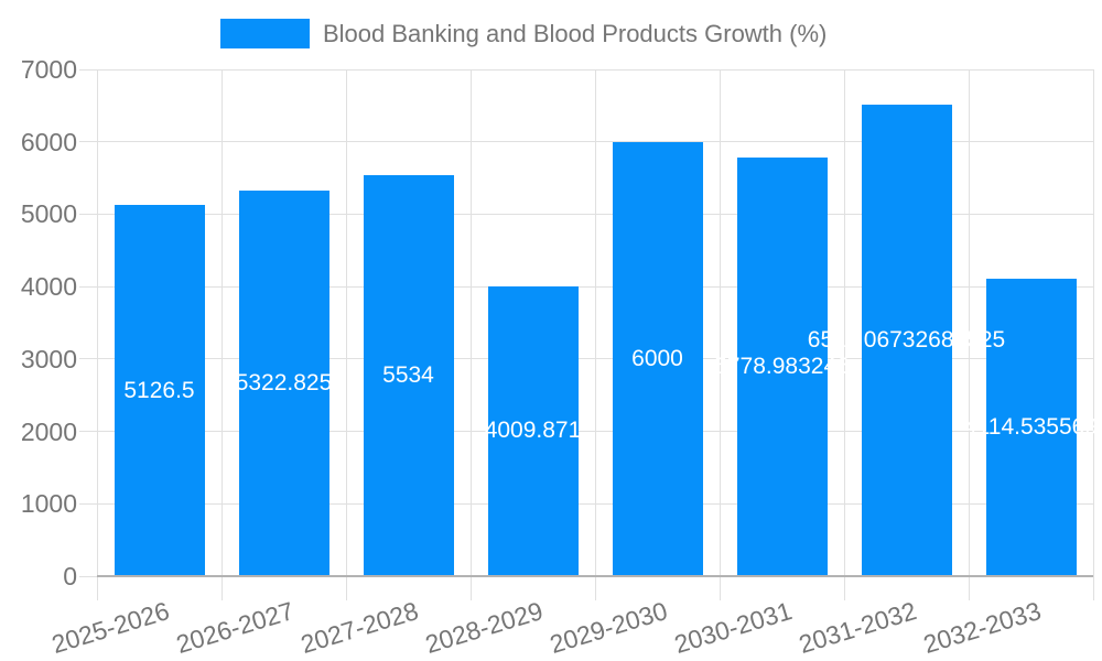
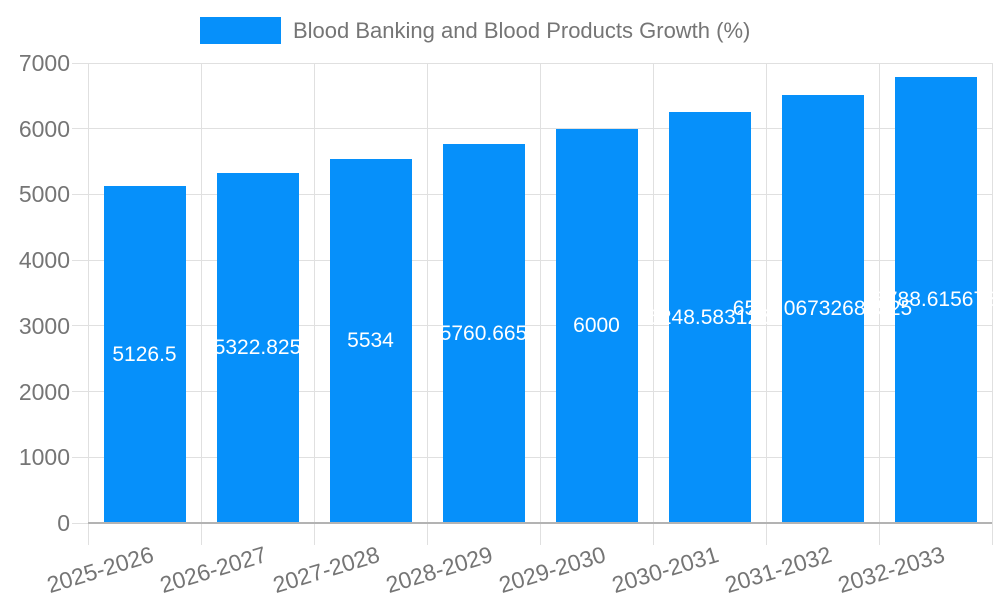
2028-2029: 4009.871 -> 5760.665
2030-2031: 5778.983246 -> 6248.583125
2032-2033: 4114.535569 -> 6788.615678
